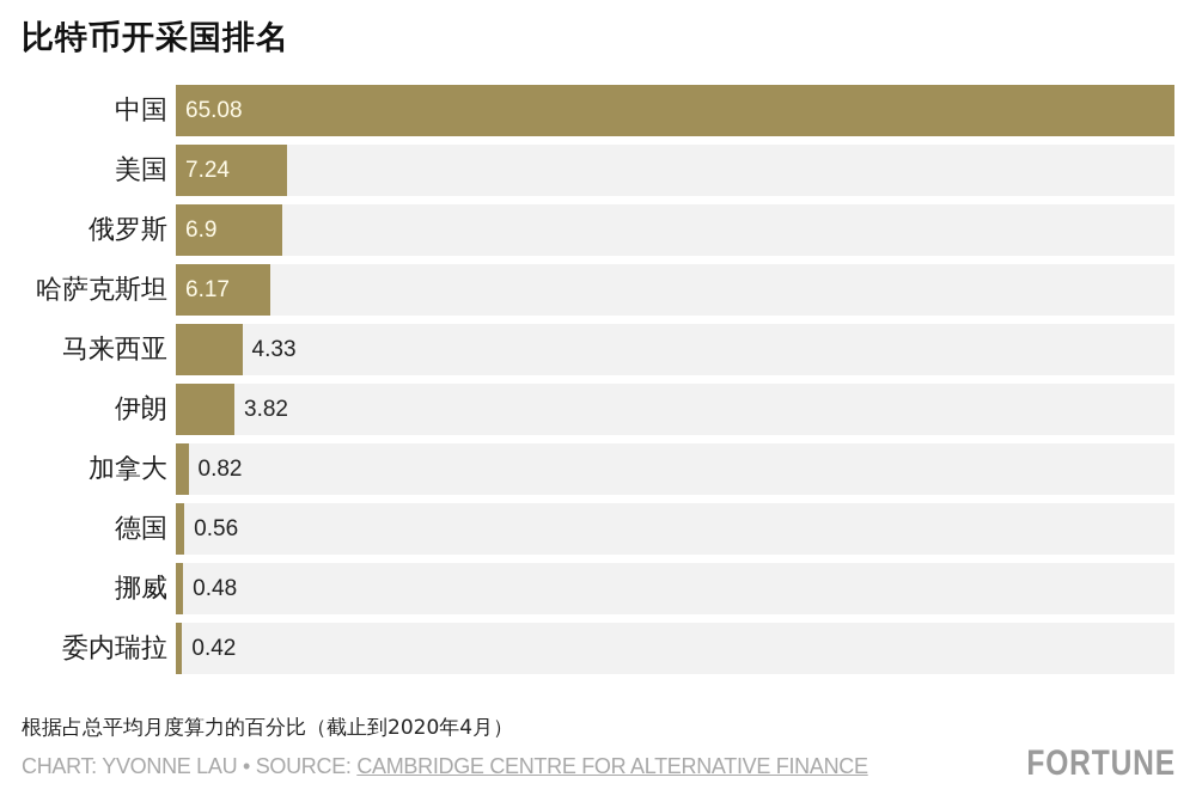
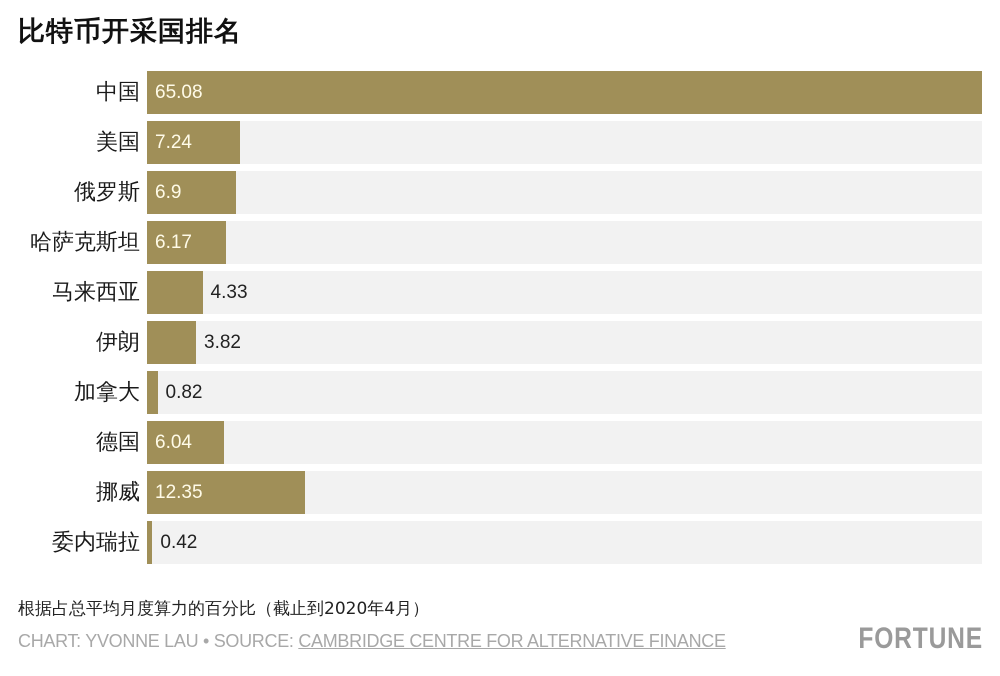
德国: 0.56 -> 6.04
挪威: 0.48 -> 12.35
